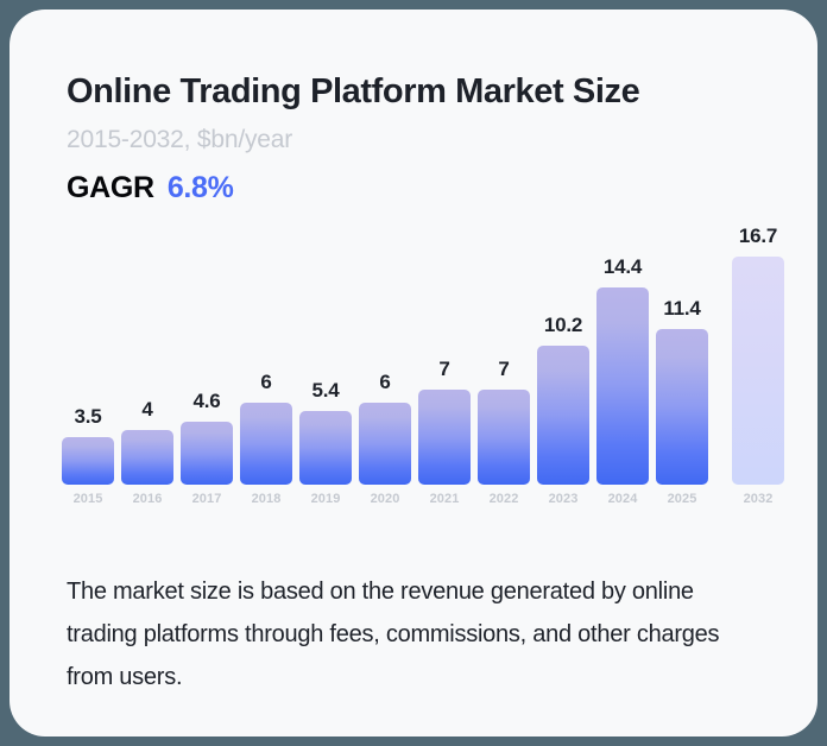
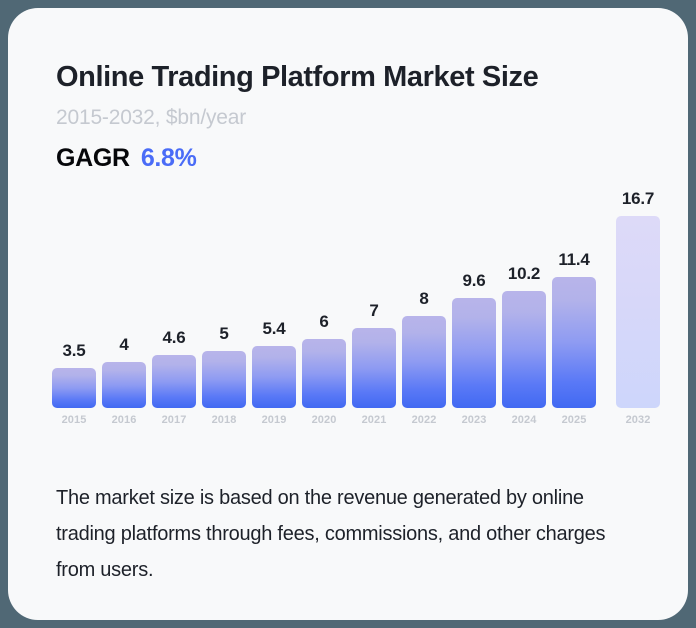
2018: 6 -> 5
2022: 7 -> 8
2023: 10.2 -> 9.6
2024: 14.4 -> 10.2
